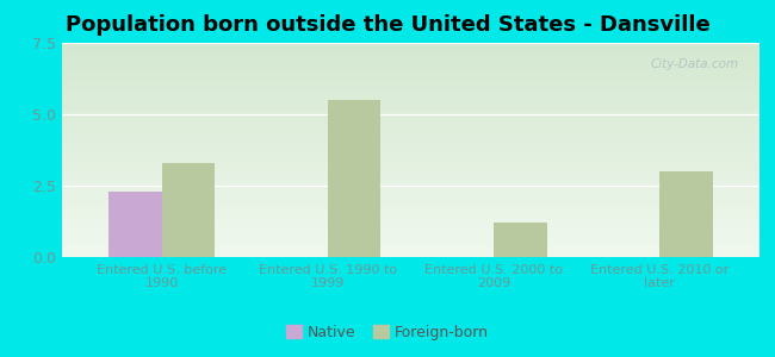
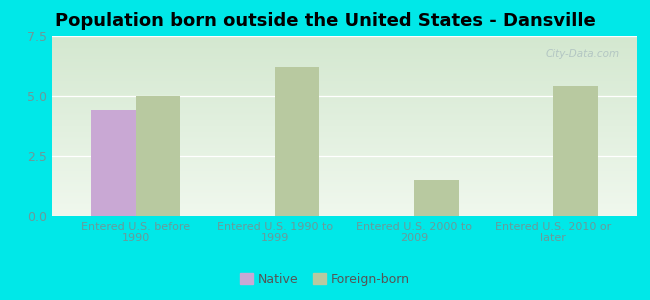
Native/Entered U.S. before 1990: 2.3 -> 4.4
Foreign-born/Entered U.S. before 1990: 3.3 -> 5.0
Foreign-born/Entered U.S. 1990 to 1999: 5.5 -> 6.2
Foreign-born/Entered U.S. 2000 to 2009: 1.2 -> 1.5
Foreign-born/Entered U.S. 2010 or later: 3.0 -> 5.4
